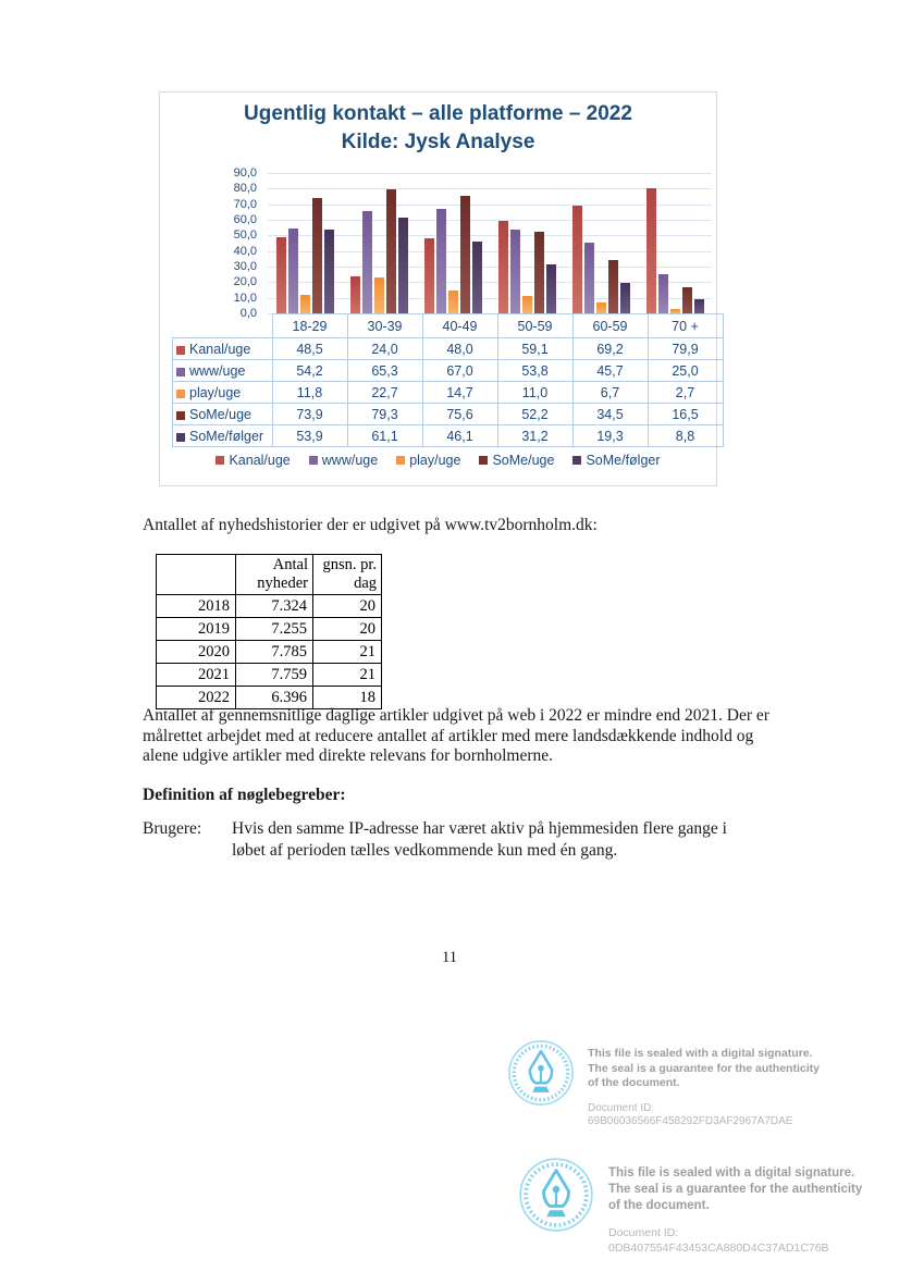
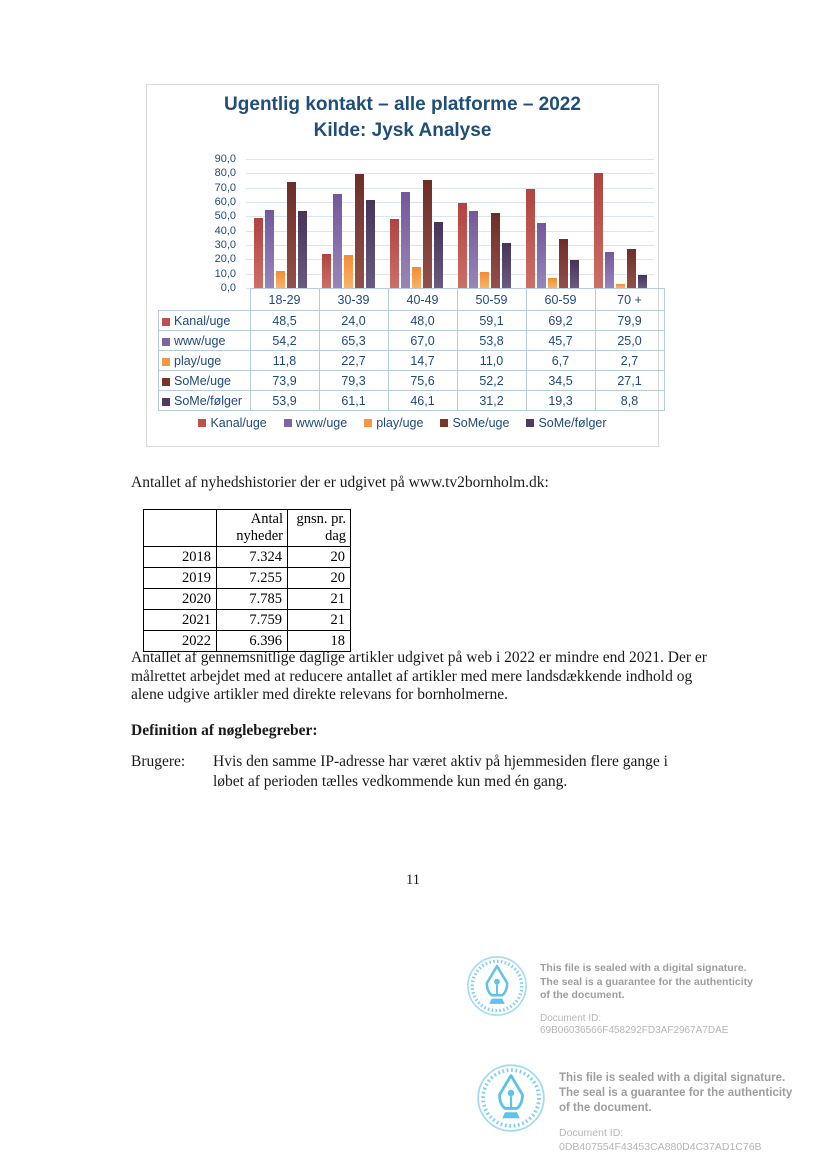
SoMe/uge/70 +: 16,5 -> 27,1
